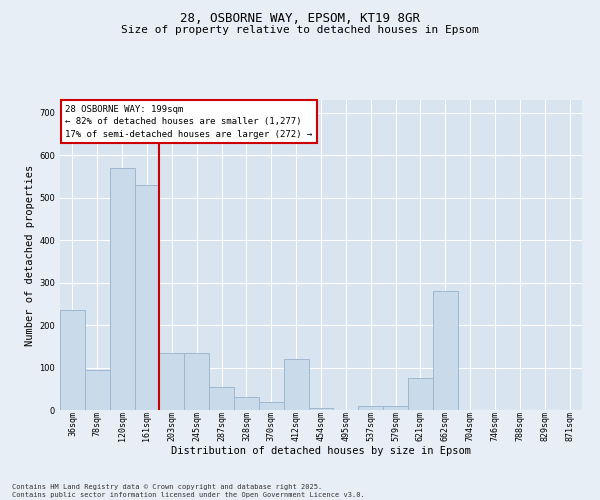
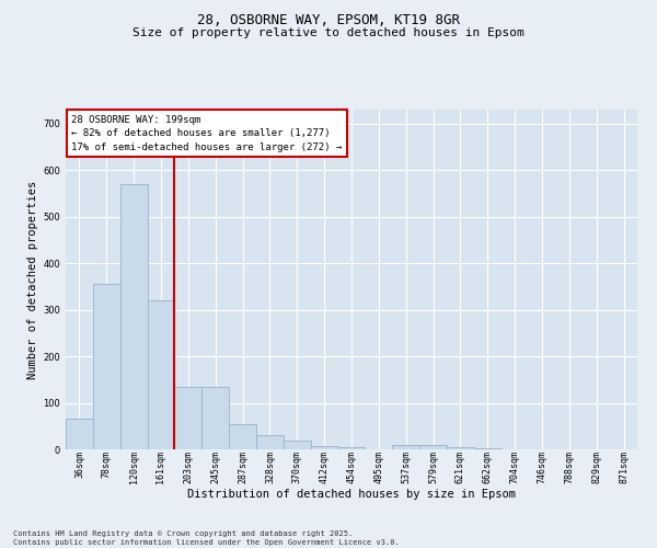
36sqm: 235 -> 65
78sqm: 95 -> 355
161sqm: 530 -> 320
412sqm: 120 -> 8
621sqm: 75 -> 5
662sqm: 280 -> 2
